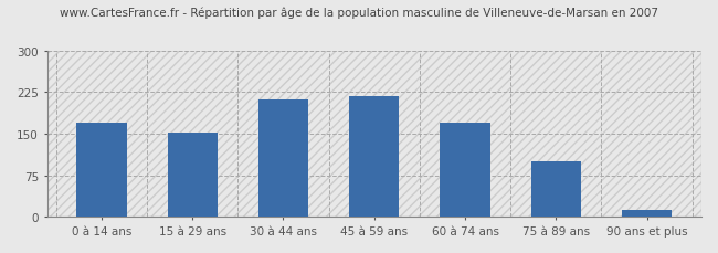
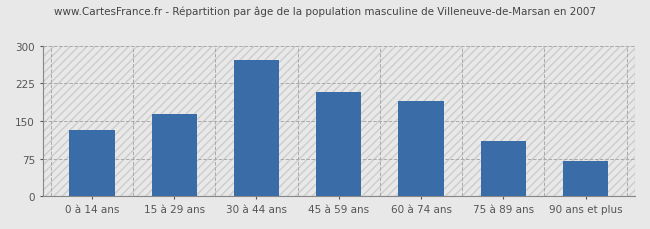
0 à 14 ans: 170 -> 132
15 à 29 ans: 151 -> 164
30 à 44 ans: 212 -> 272
45 à 59 ans: 218 -> 208
60 à 74 ans: 170 -> 190
75 à 89 ans: 100 -> 110
90 ans et plus: 13 -> 70
